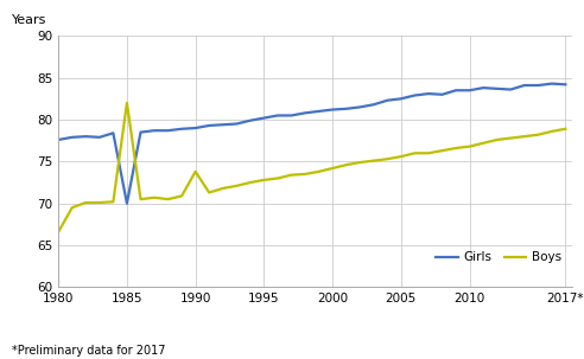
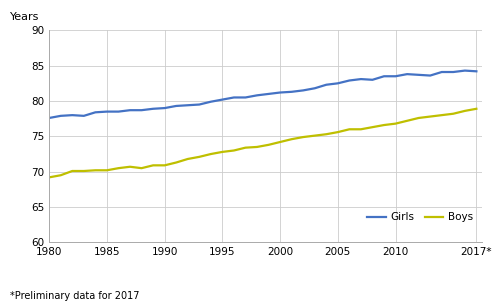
Boys/1980: 66.6 -> 69.2
Girls/1985: 70.0 -> 78.5
Boys/1985: 82.0 -> 70.2
Boys/1990: 73.8 -> 70.9
